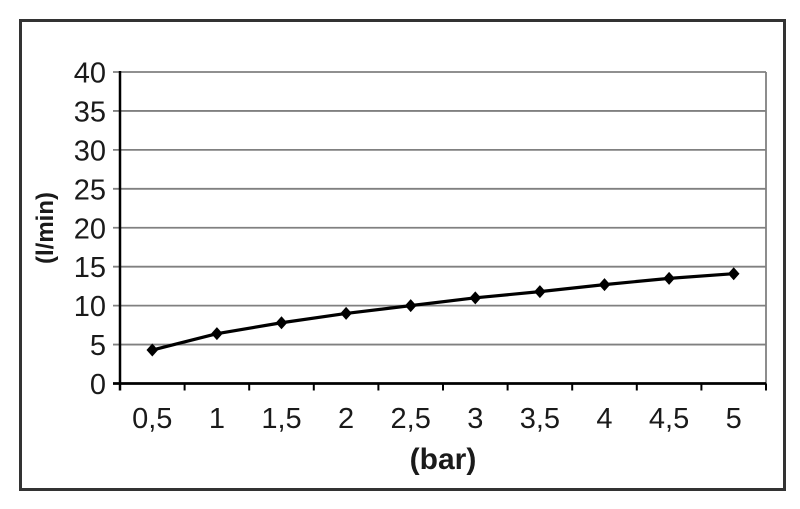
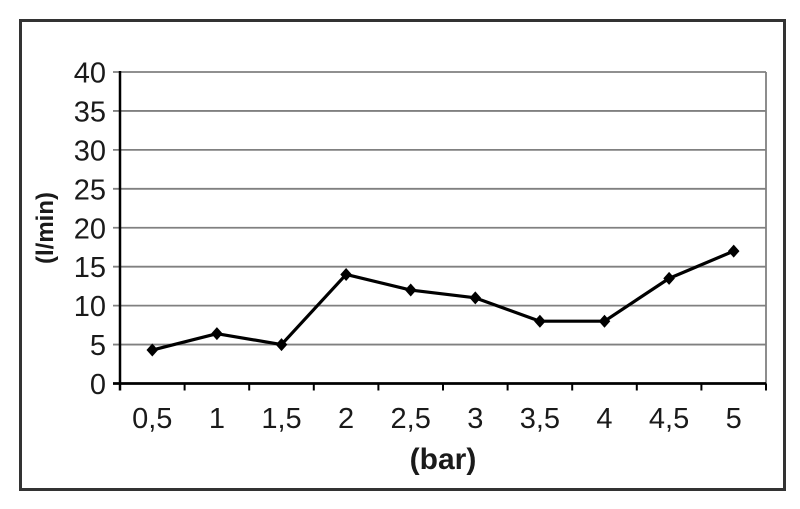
1,5: 8 -> 5
2: 9 -> 14
2,5: 10 -> 12
3,5: 12 -> 8
4: 13 -> 8
5: 14 -> 17
